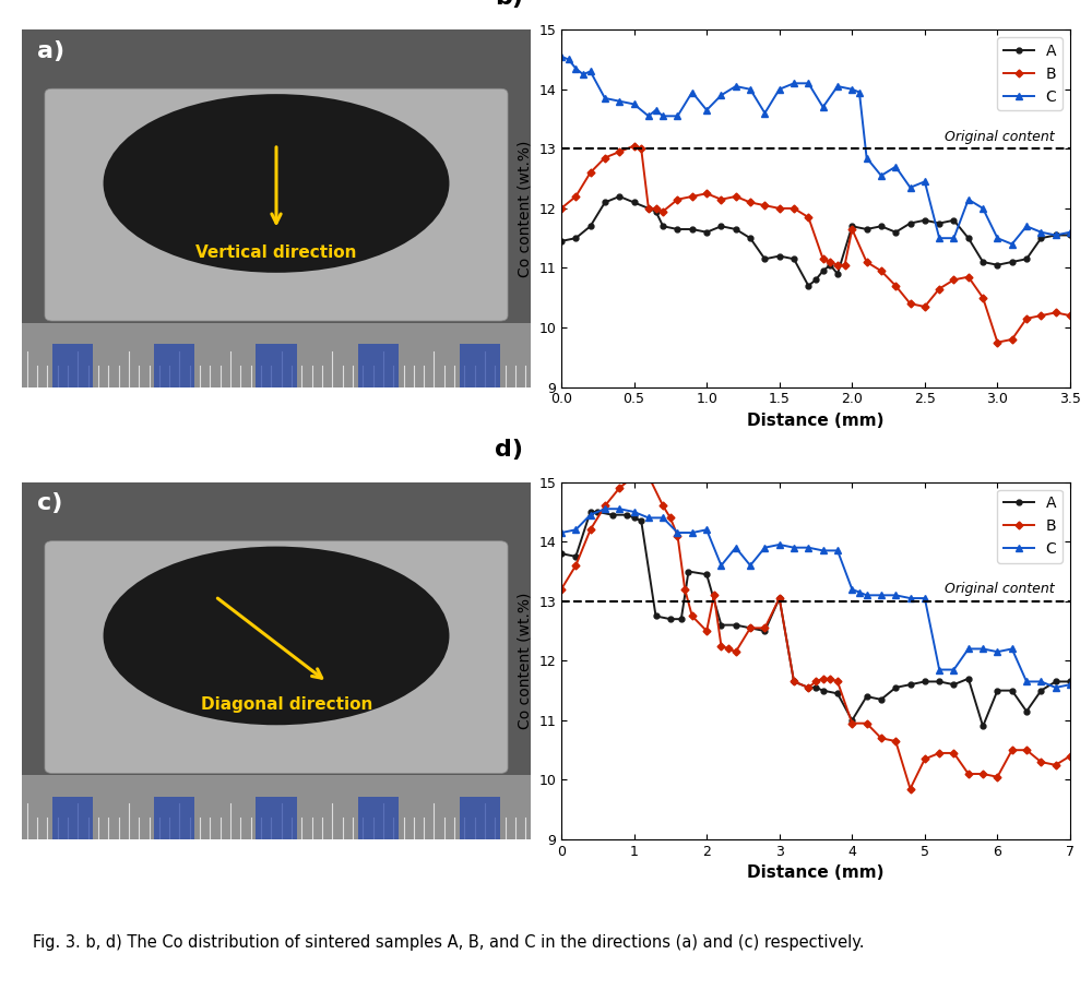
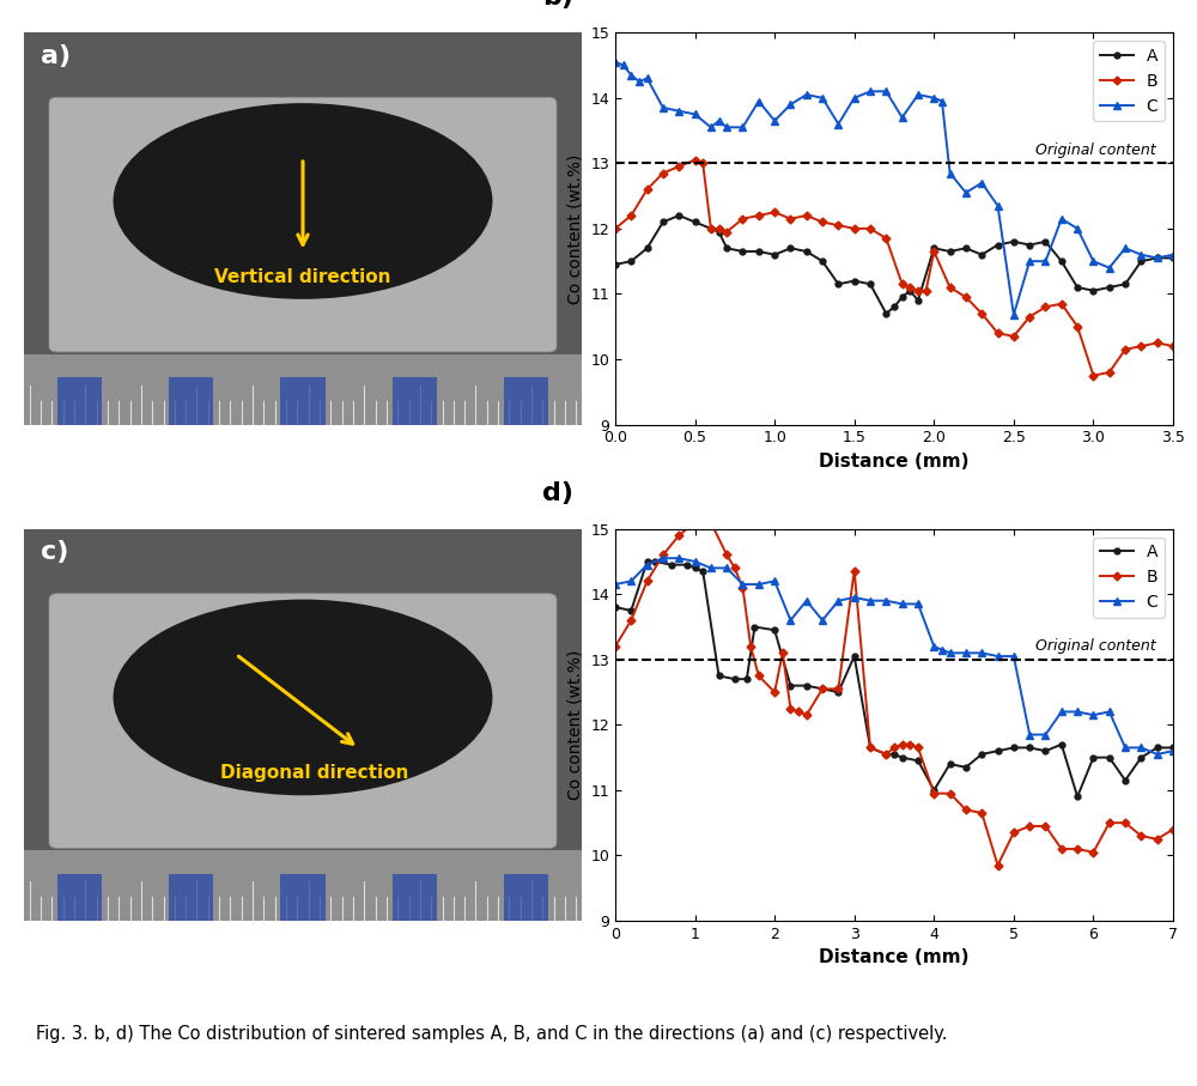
C/2.5: 12.45 -> 10.68
B/3: 13.05 -> 14.36
